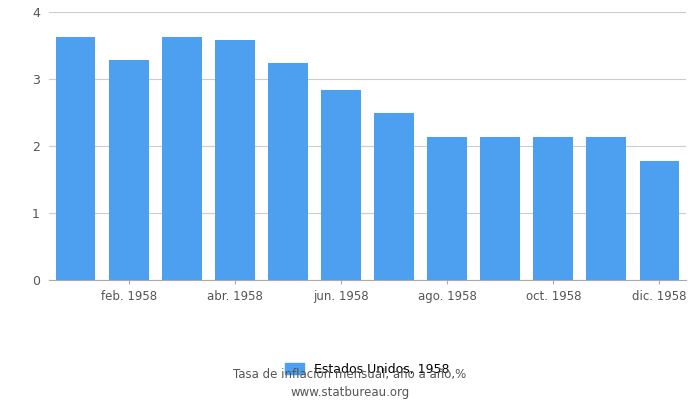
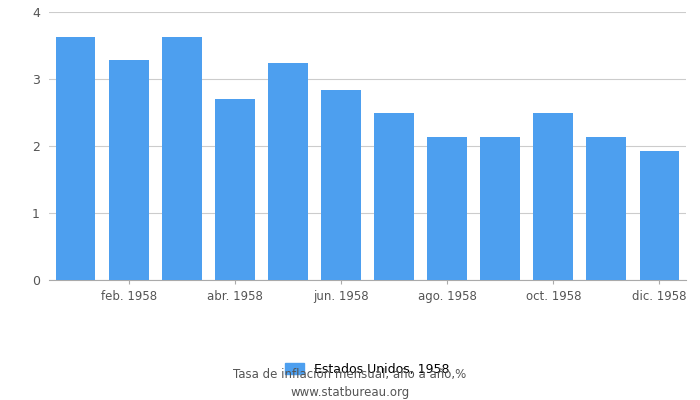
abr. 1958: 3.58 -> 2.70
oct. 1958: 2.14 -> 2.50
dic. 1958: 1.77 -> 1.92
